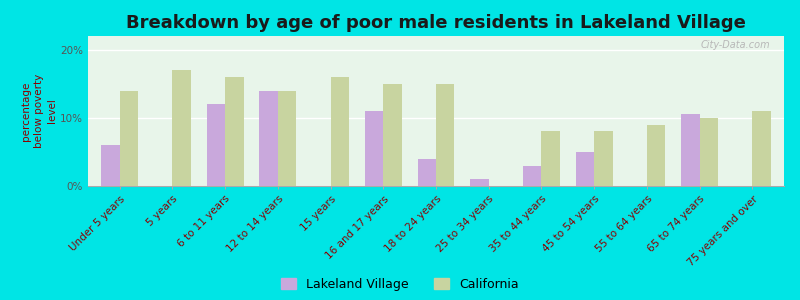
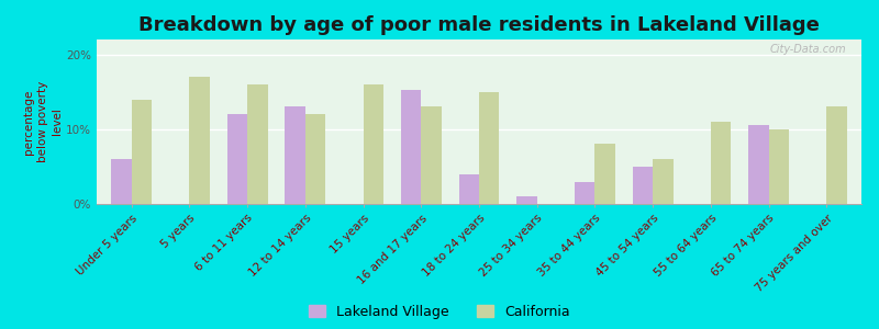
Lakeland Village/12 to 14 years: 14.0% -> 13.0%
California/12 to 14 years: 14% -> 12%
Lakeland Village/16 and 17 years: 11.0% -> 15.2%
California/16 and 17 years: 15% -> 13%
California/45 to 54 years: 8% -> 6%
California/55 to 64 years: 9% -> 11%
California/75 years and over: 11% -> 13%
